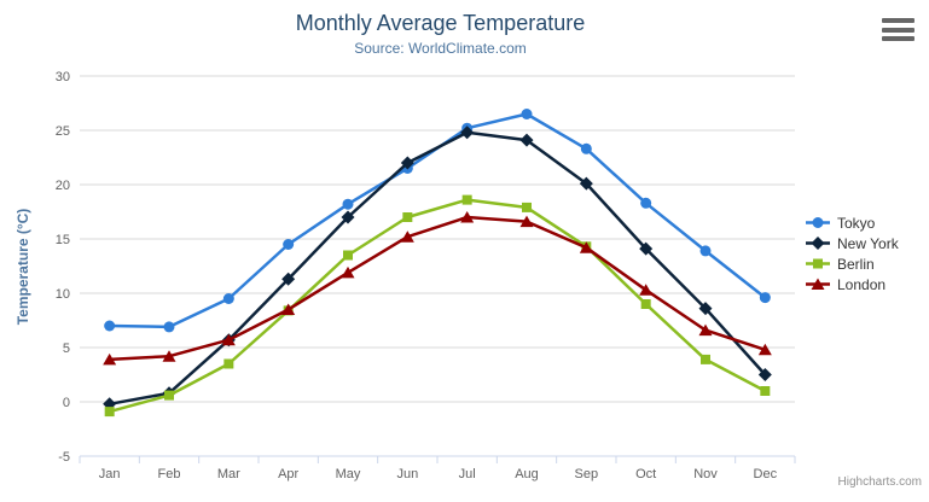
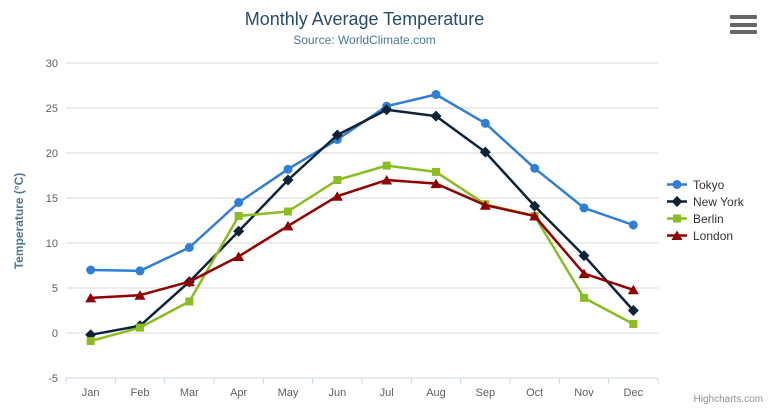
Berlin/Apr: 8 -> 13
Berlin/Oct: 9 -> 13
London/Oct: 10 -> 13
Tokyo/Dec: 10 -> 12
